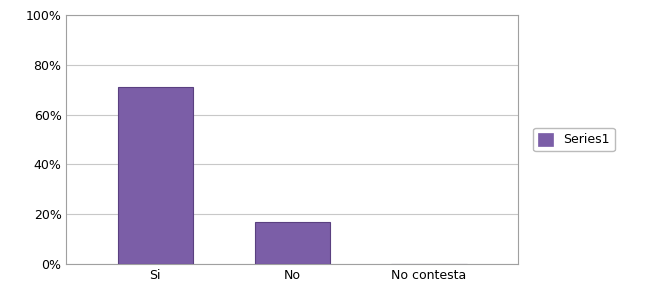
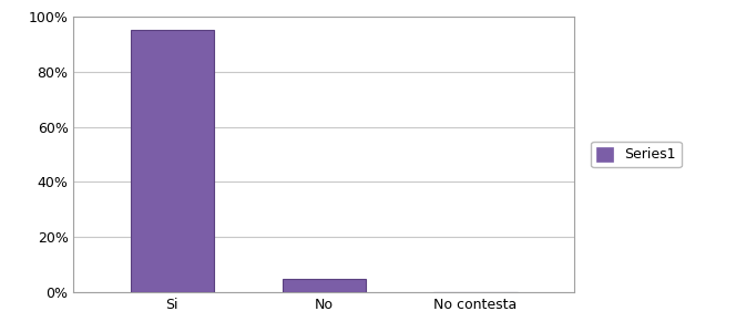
Si: 71% -> 95%
No: 17% -> 5%
